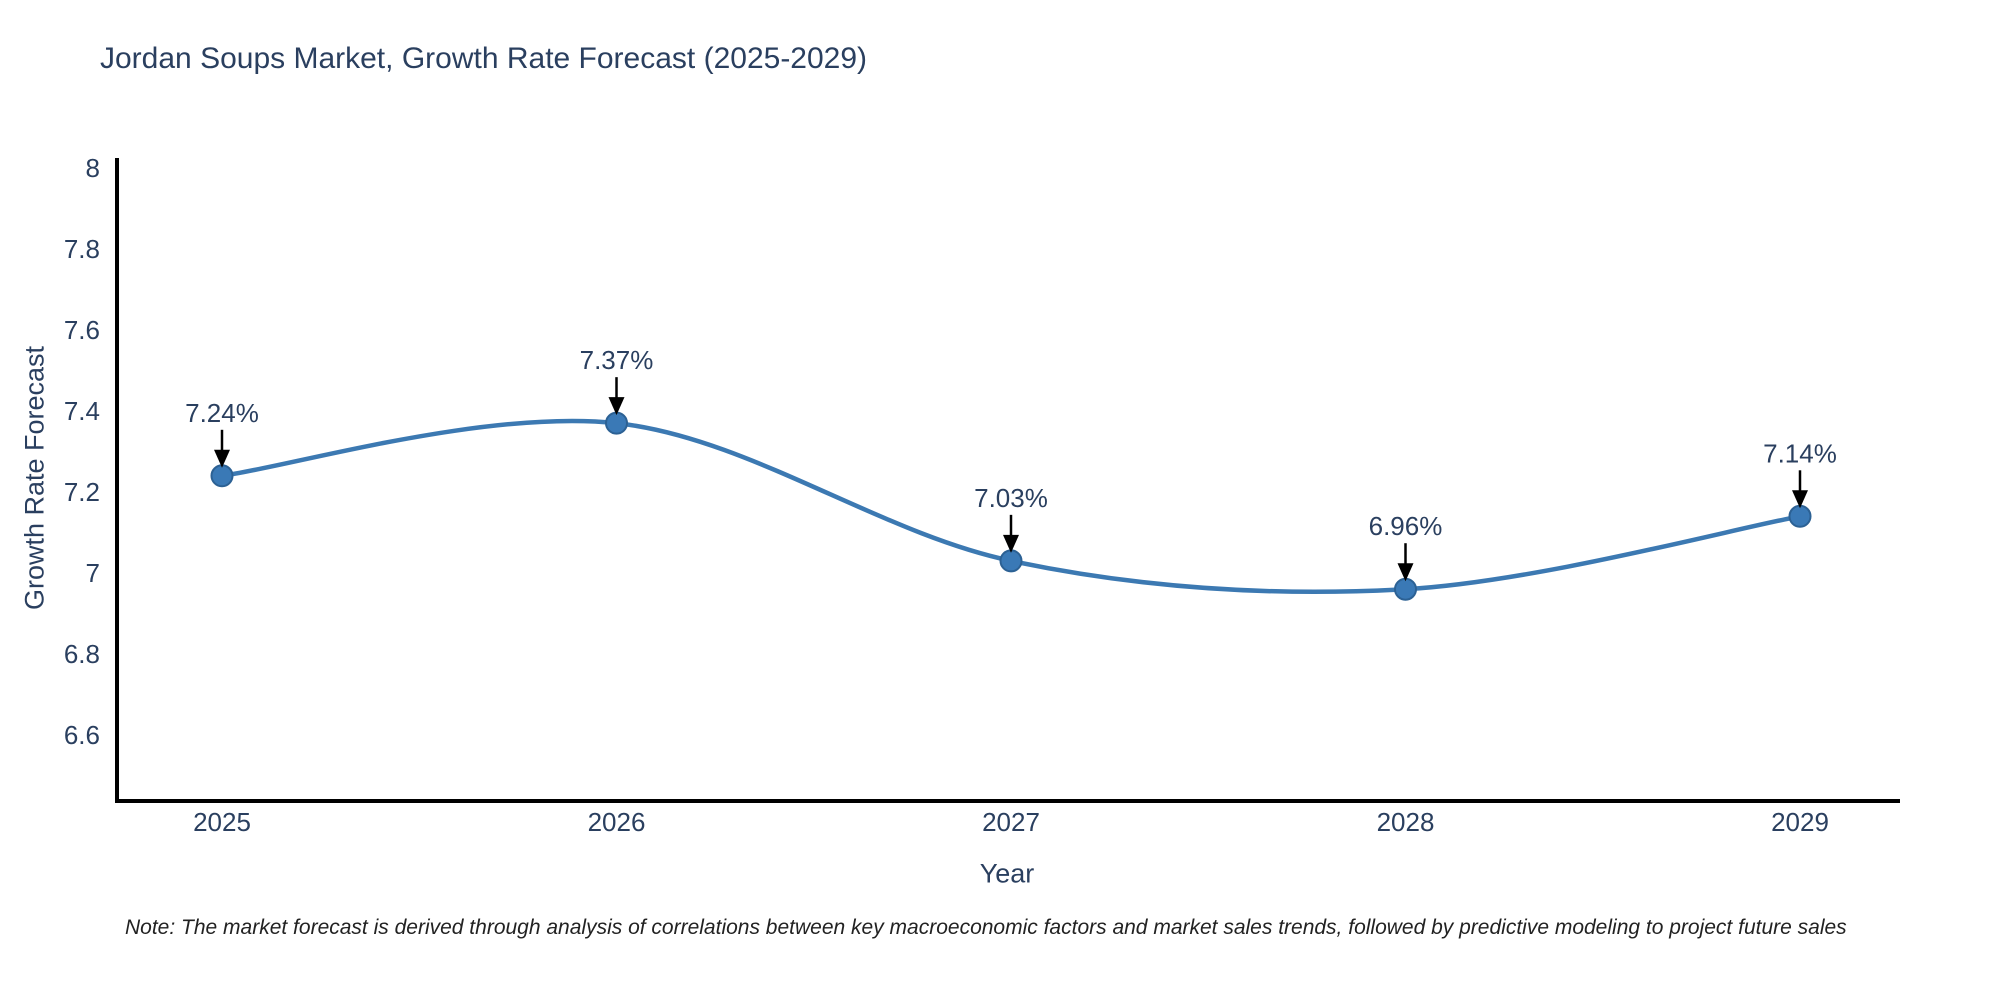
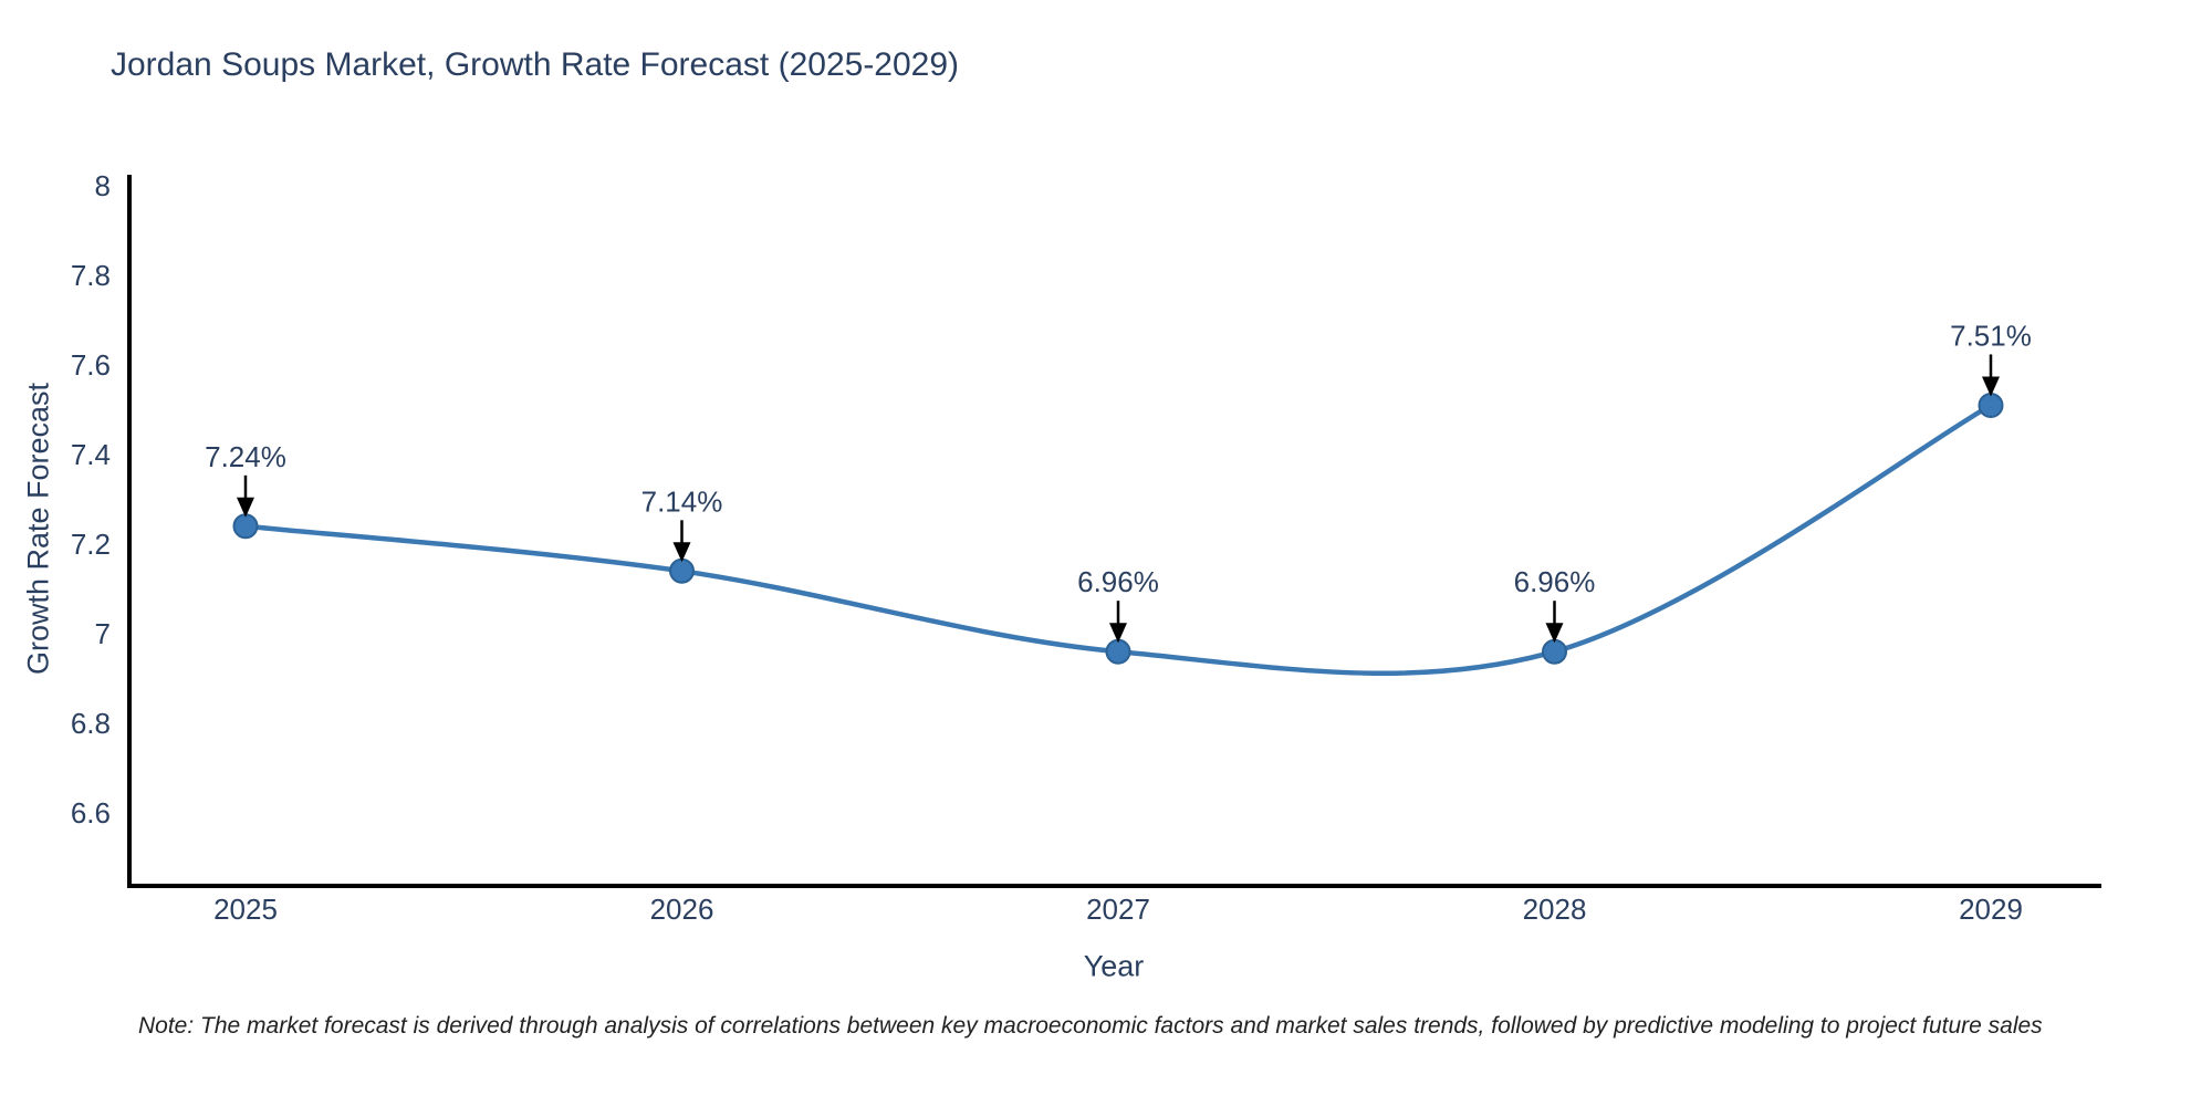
2026: 7.37% -> 7.14%
2027: 7.03% -> 6.96%
2029: 7.14% -> 7.51%
